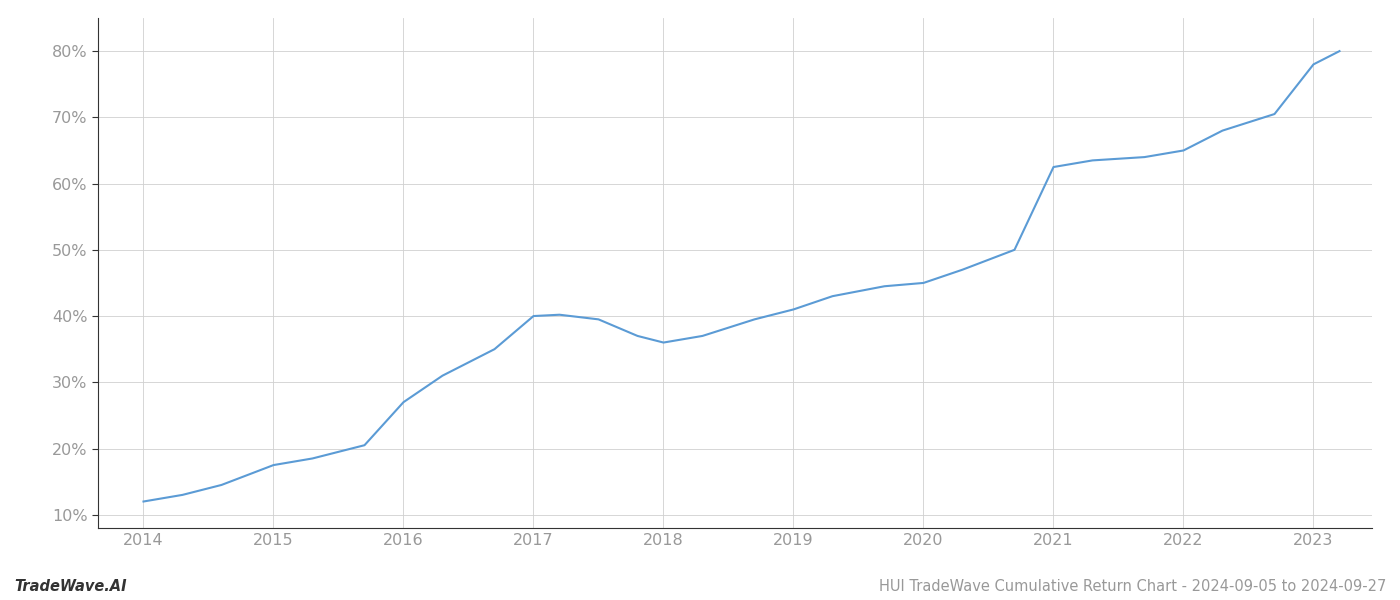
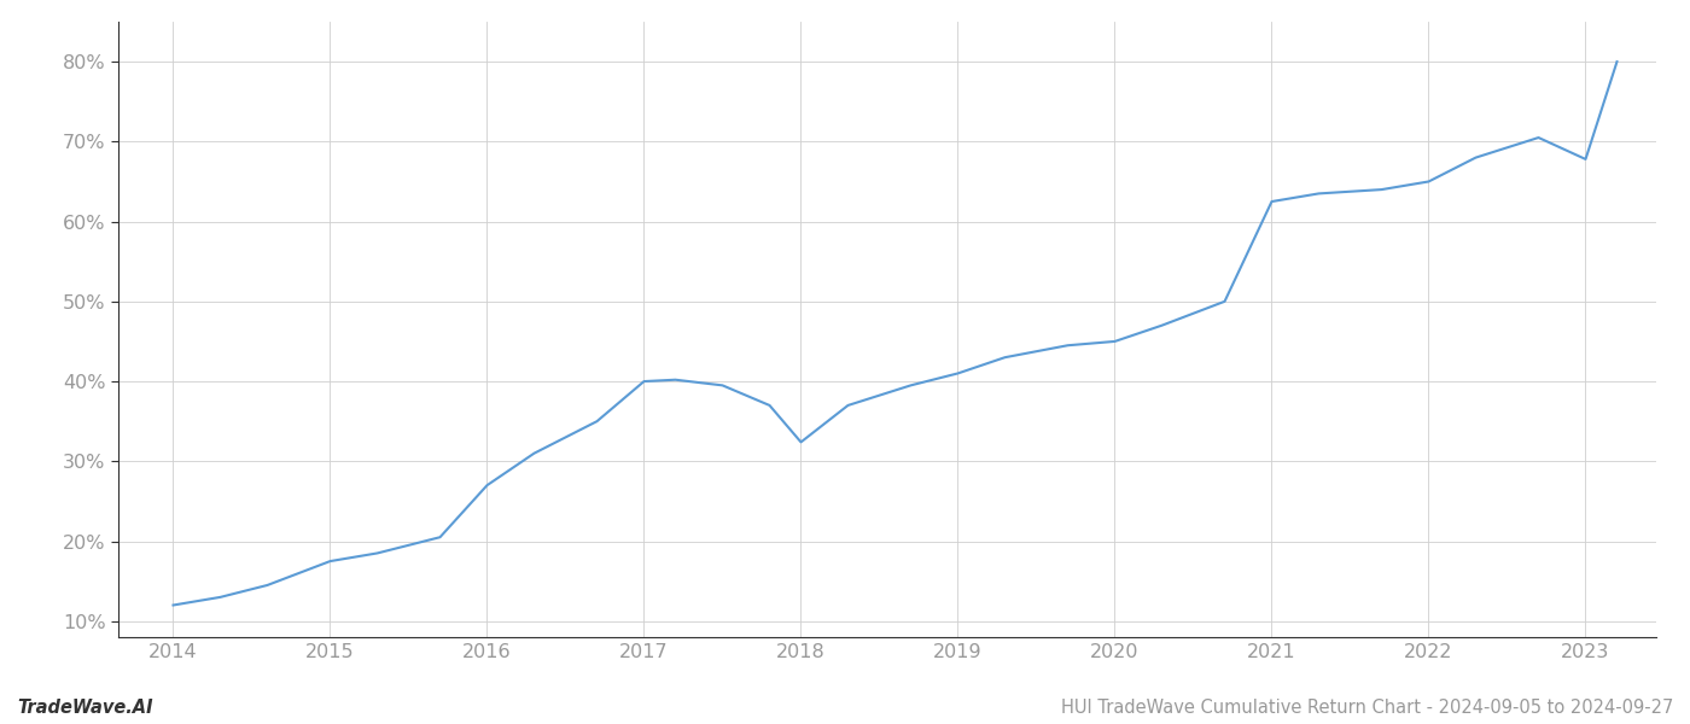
2018: 36.0% -> 32.4%
2023: 78.0% -> 67.8%
